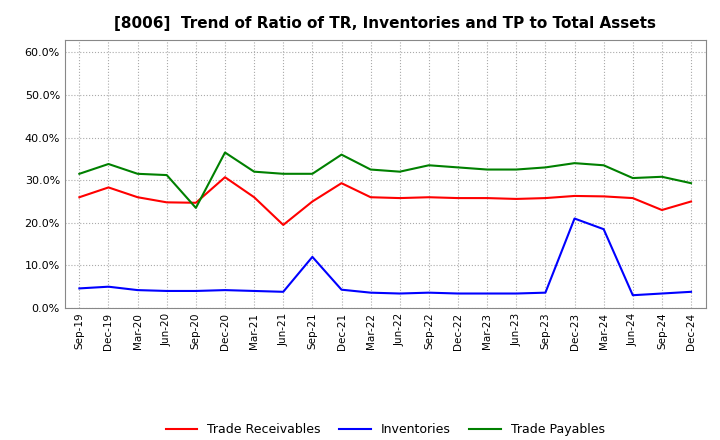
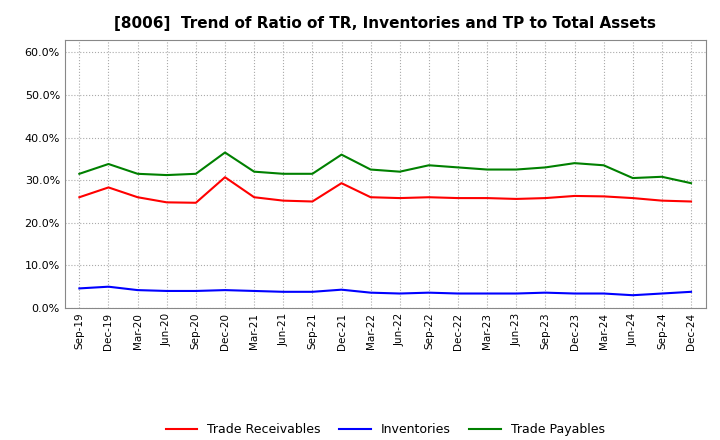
Trade Payables/Sep-20: 23.5% -> 31.5%
Trade Receivables/Jun-21: 19.5% -> 25.2%
Inventories/Sep-21: 12.0% -> 3.8%
Inventories/Dec-23: 21.0% -> 3.4%
Inventories/Mar-24: 18.5% -> 3.4%
Trade Receivables/Sep-24: 23.0% -> 25.2%
